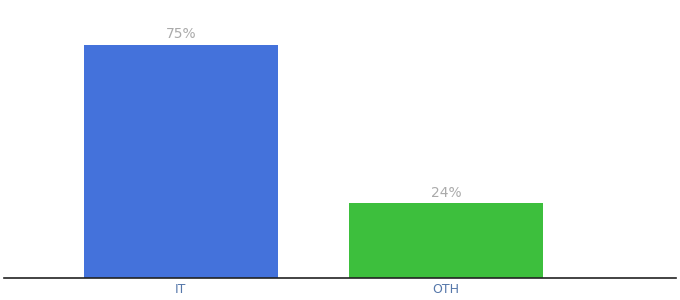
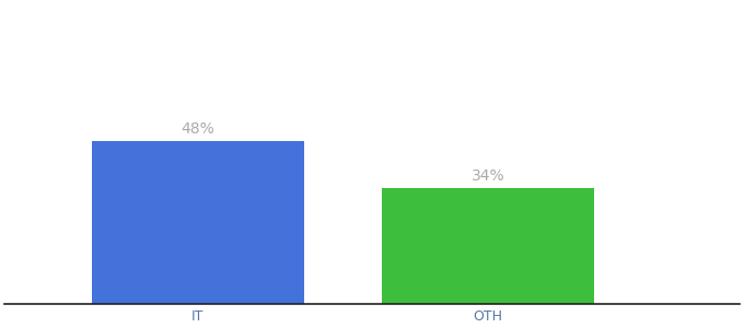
IT: 75% -> 48%
OTH: 24% -> 34%
